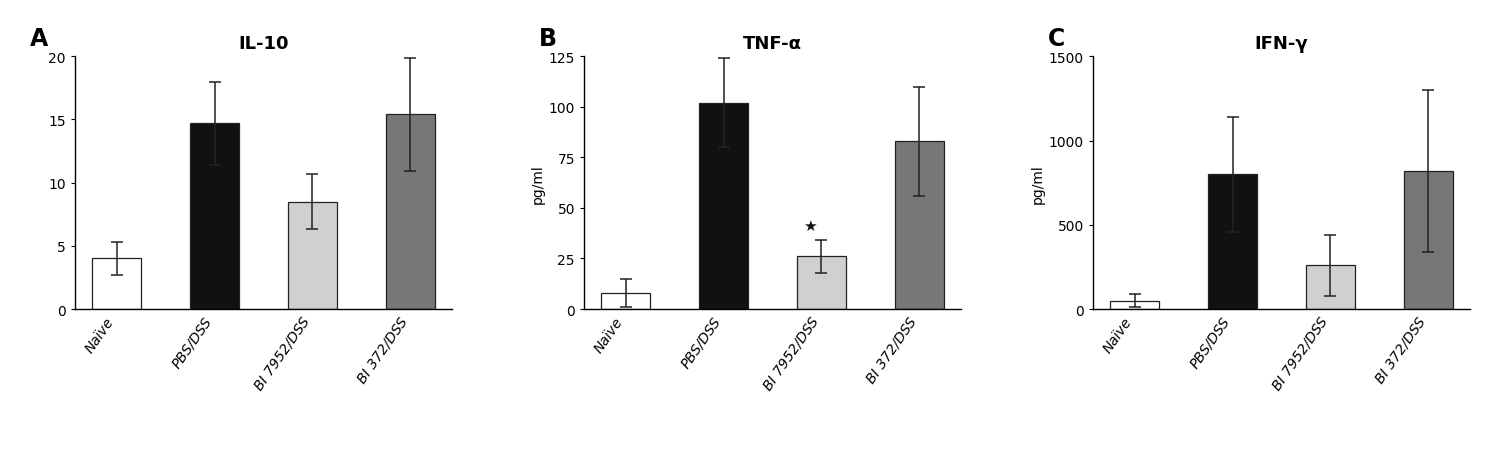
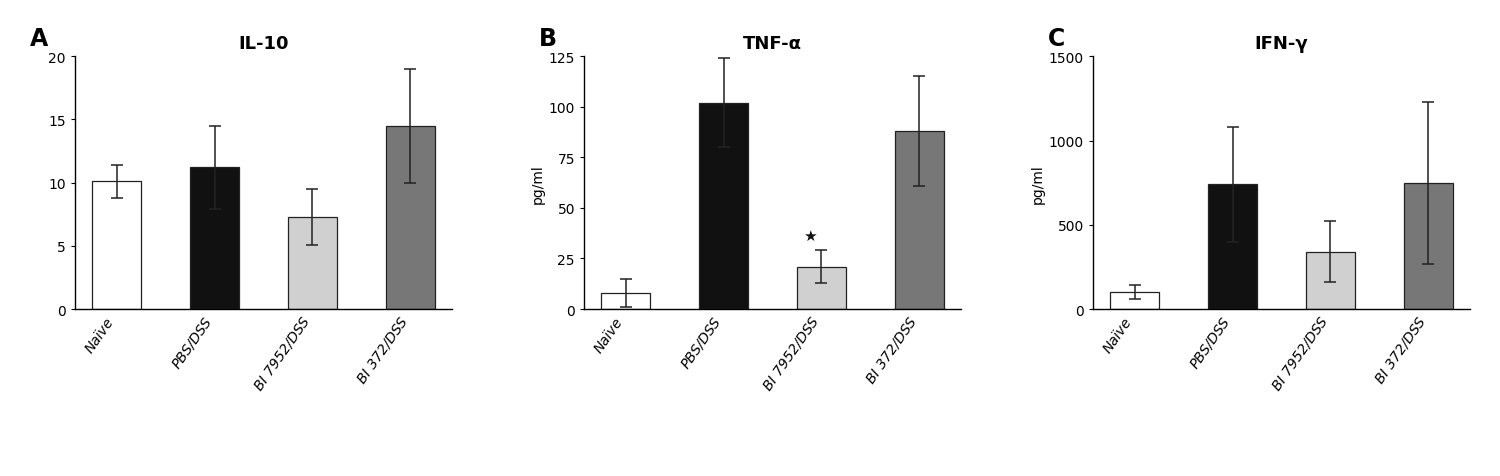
IL-10/Naïve: 4.0 -> 10.1
IL-10/PBS/DSS: 14.7 -> 11.2
IL-10/BI 7952/DSS: 8.5 -> 7.3
IL-10/BI 372/DSS: 15.4 -> 14.5
TNF-α/BI 7952/DSS: 26 -> 21
TNF-α/BI 372/DSS: 83 -> 88
IFN-γ/Naïve: 50 -> 100
IFN-γ/PBS/DSS: 800 -> 740
IFN-γ/BI 7952/DSS: 260 -> 340
IFN-γ/BI 372/DSS: 820 -> 750
